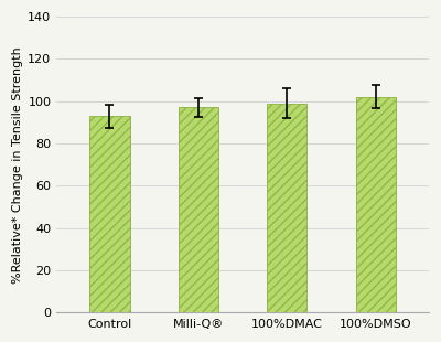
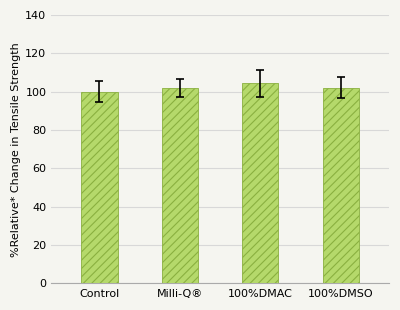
Control: 93 -> 100
Milli-Q®: 97 -> 102
100%DMAC: 99 -> 104
